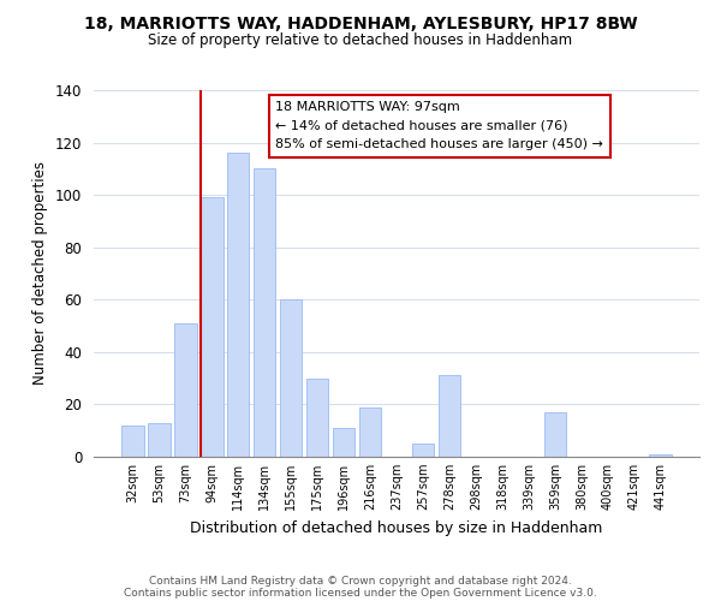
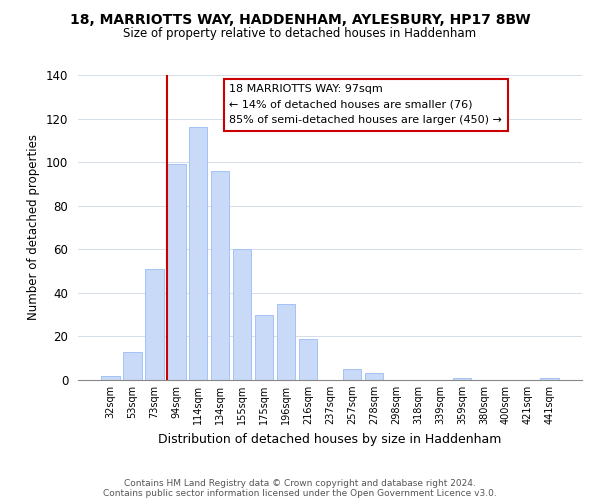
32sqm: 12 -> 2
134sqm: 110 -> 96
196sqm: 11 -> 35
278sqm: 31 -> 3
359sqm: 17 -> 1
